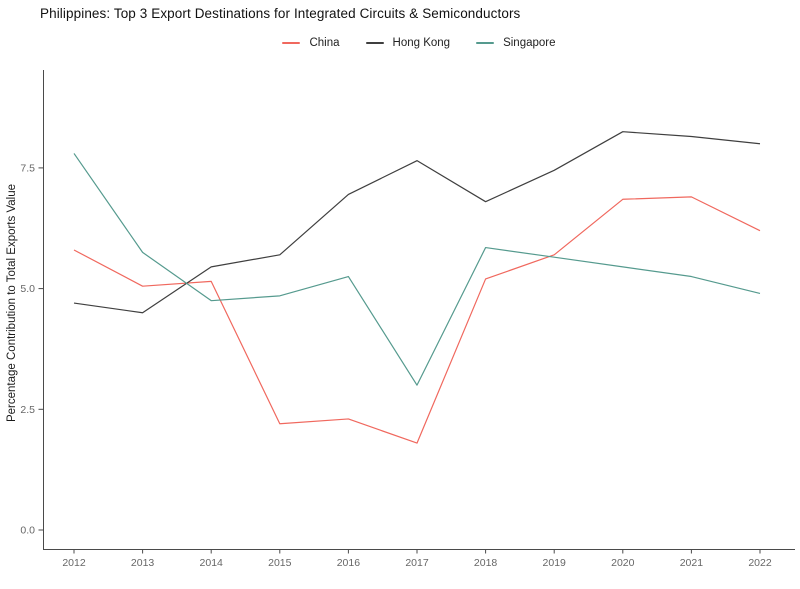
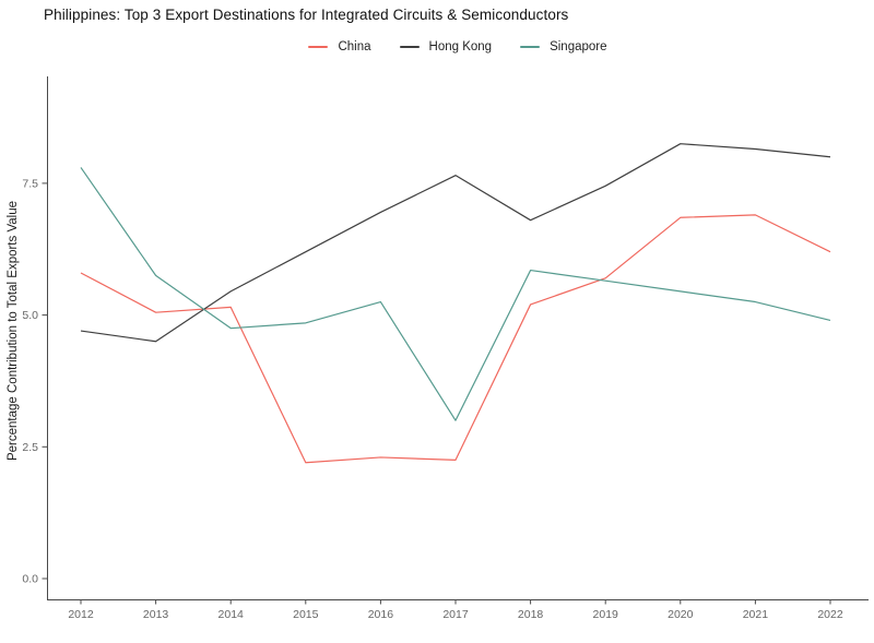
Hong Kong/2015: 5.7 -> 6.2
China/2017: 1.8 -> 2.2
